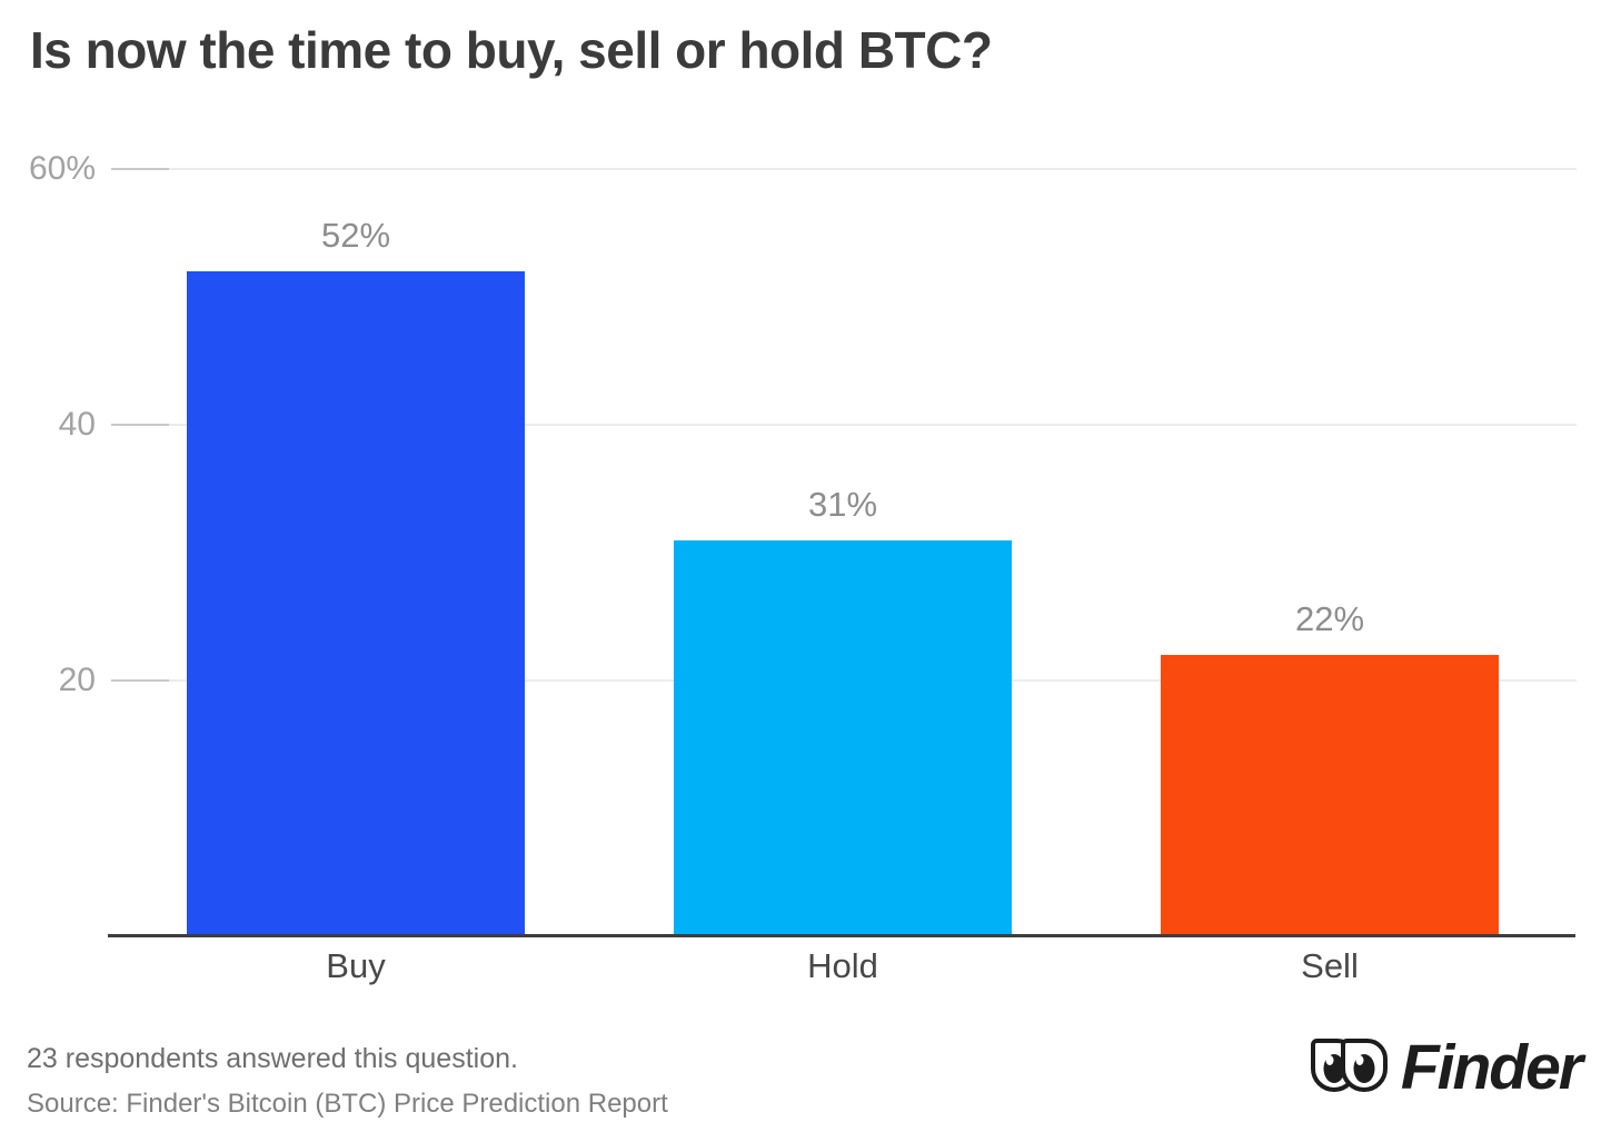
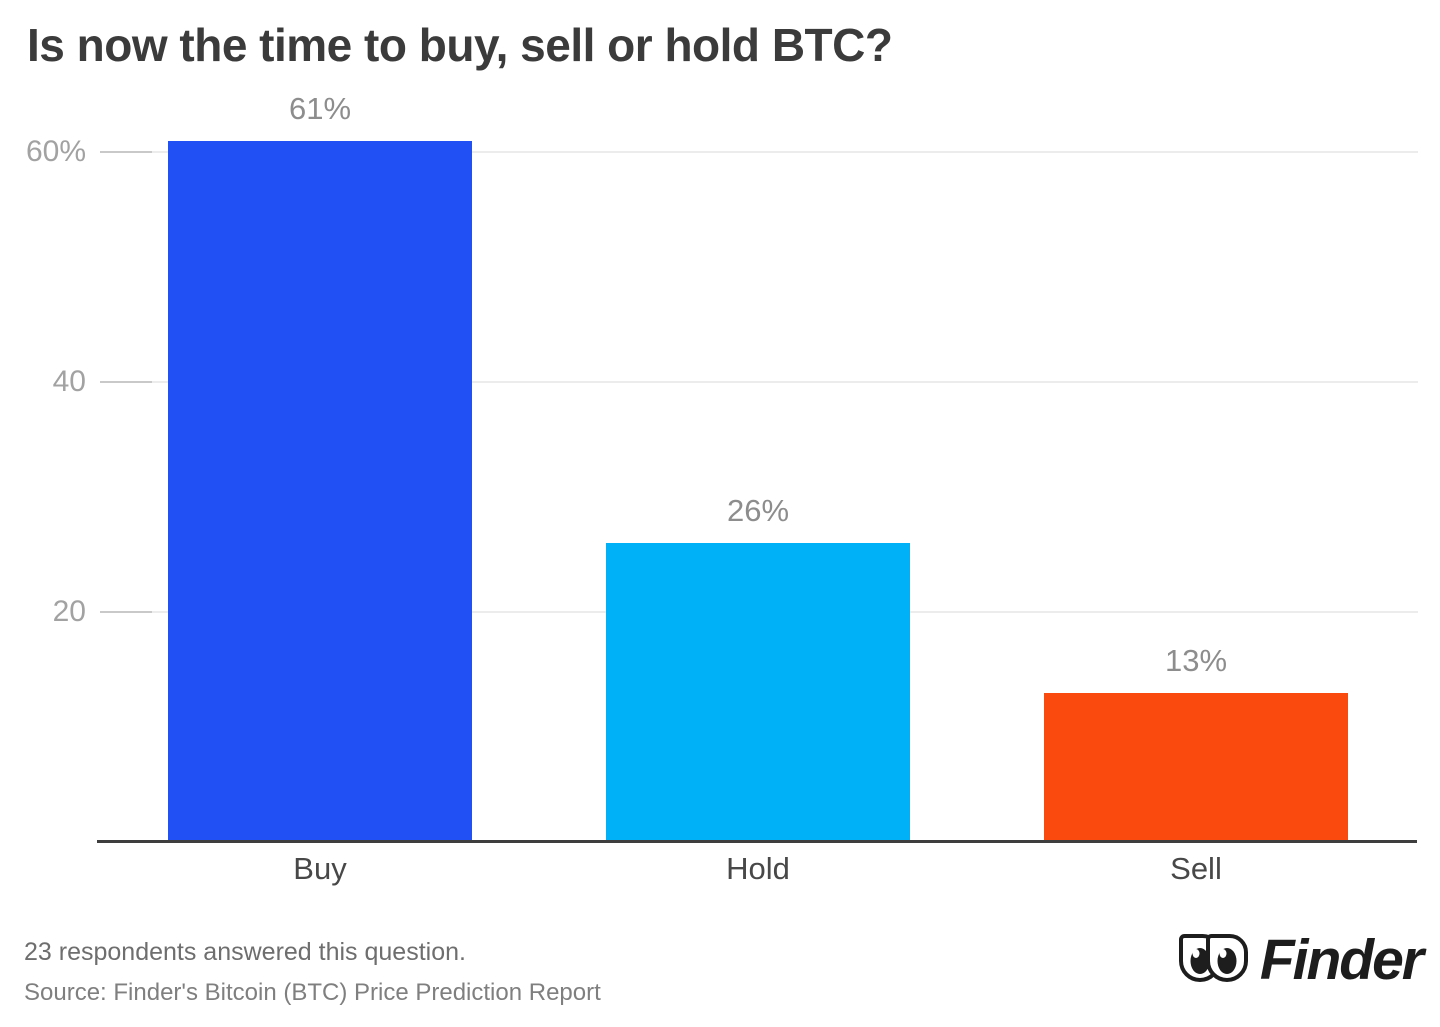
Buy: 52% -> 61%
Hold: 31% -> 26%
Sell: 22% -> 13%
